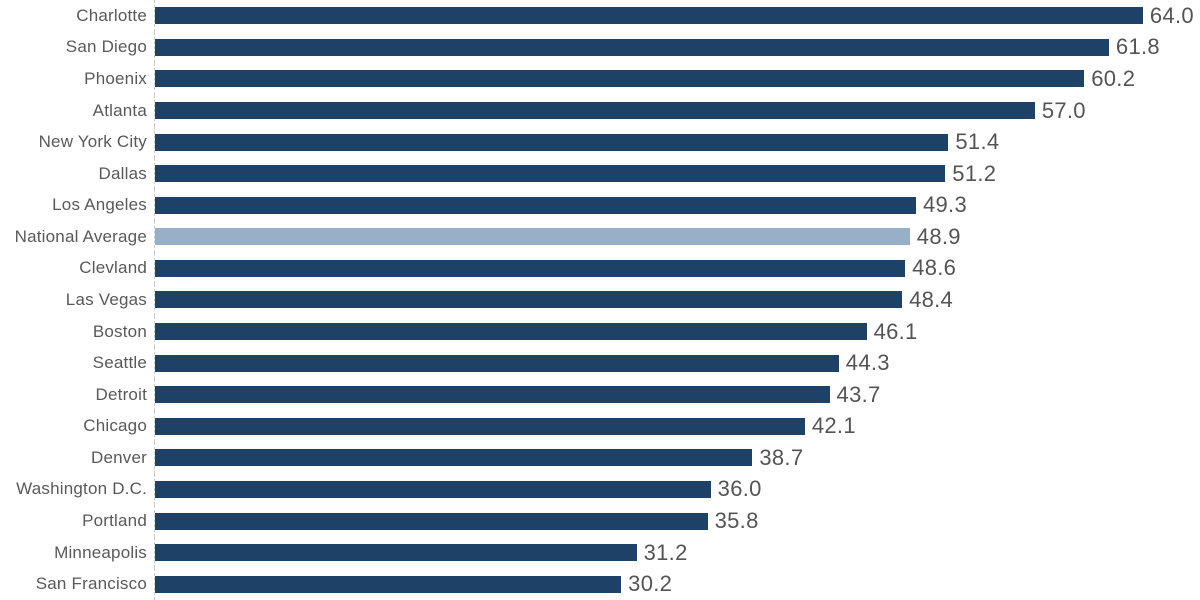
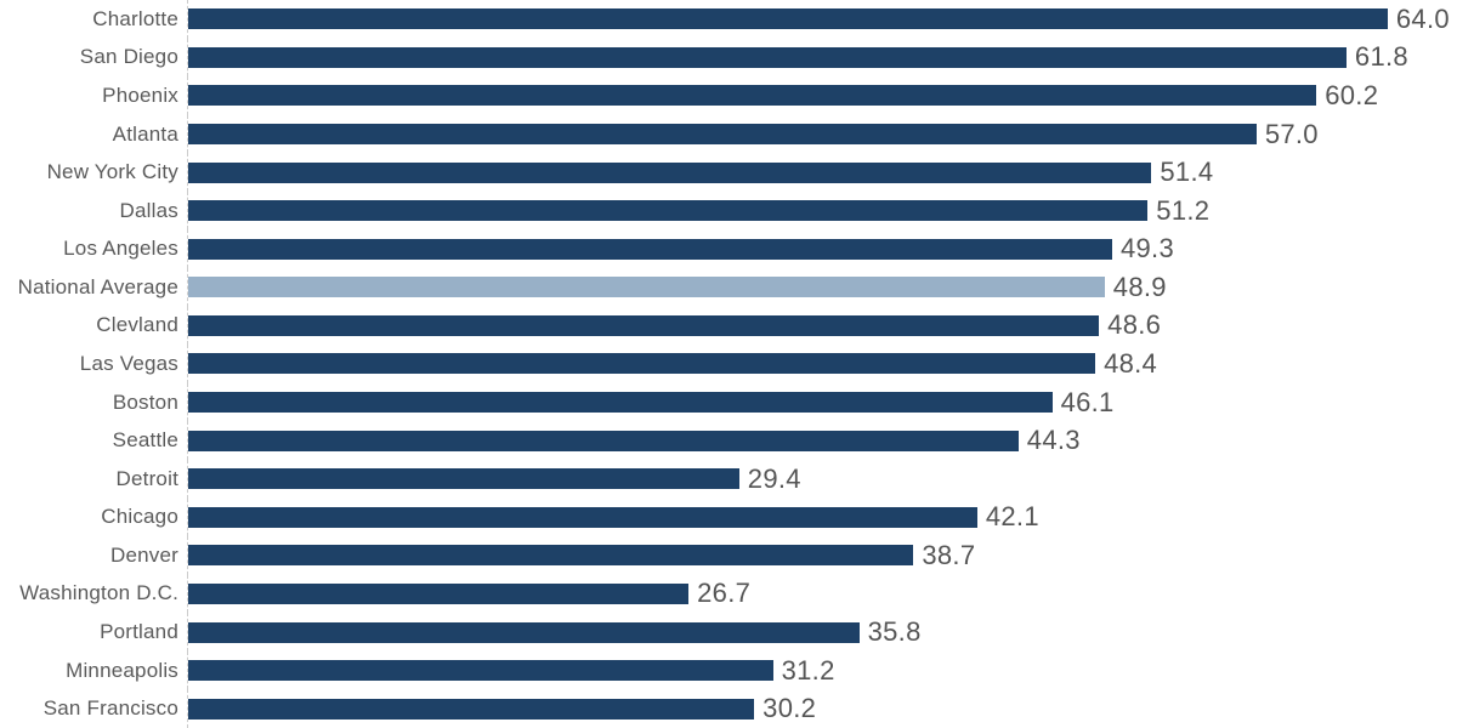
Detroit: 43.7 -> 29.4
Washington D.C.: 36.0 -> 26.7
